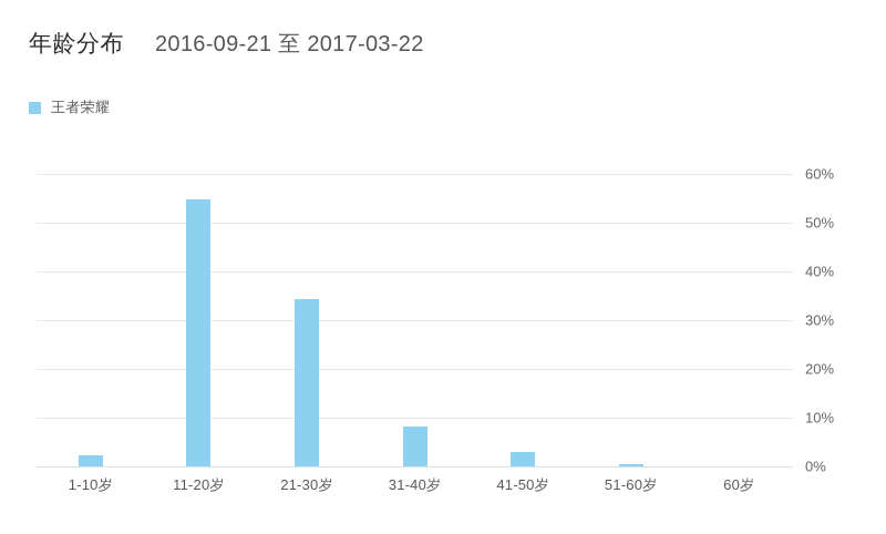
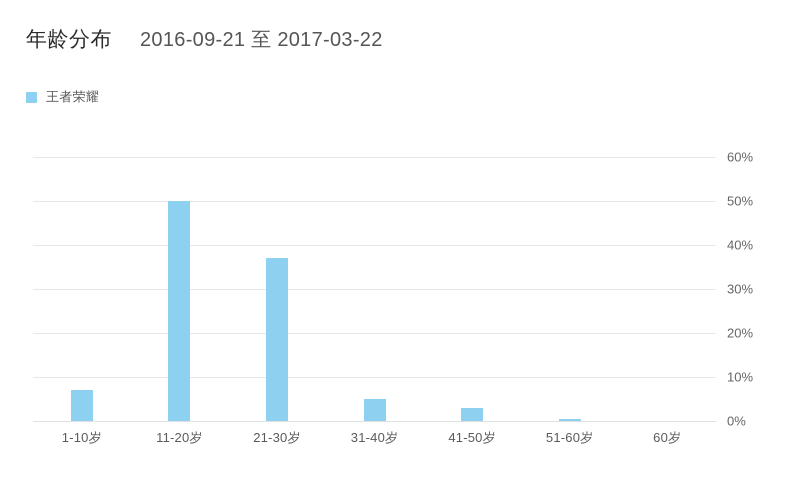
1-10岁: 2% -> 7%
11-20岁: 55% -> 50%
21-30岁: 34% -> 37%
31-40岁: 8% -> 5%
